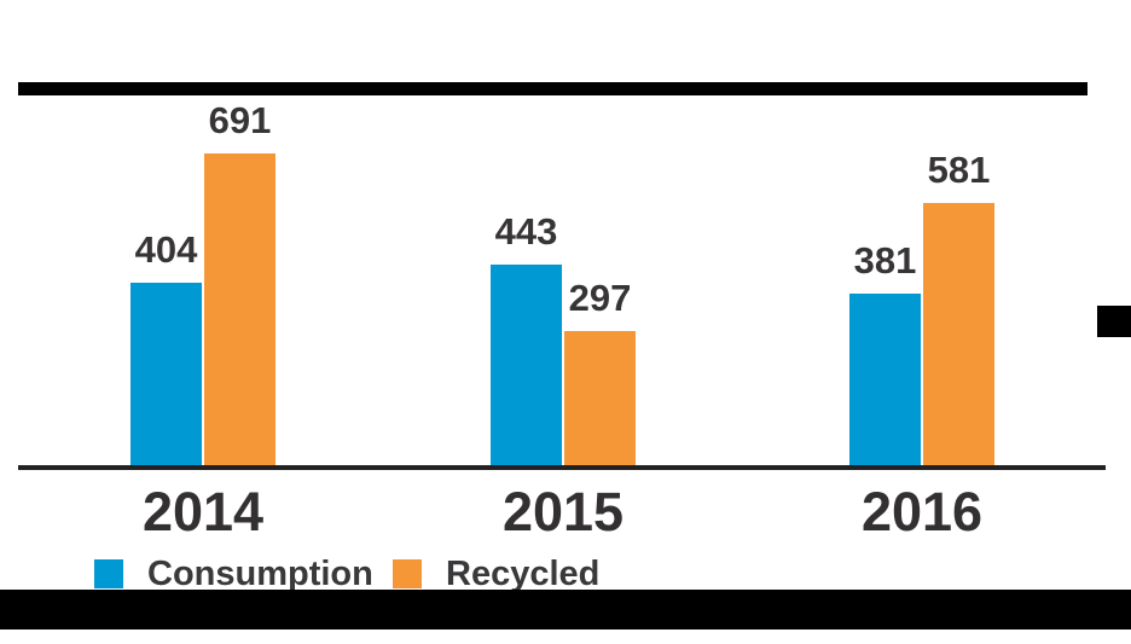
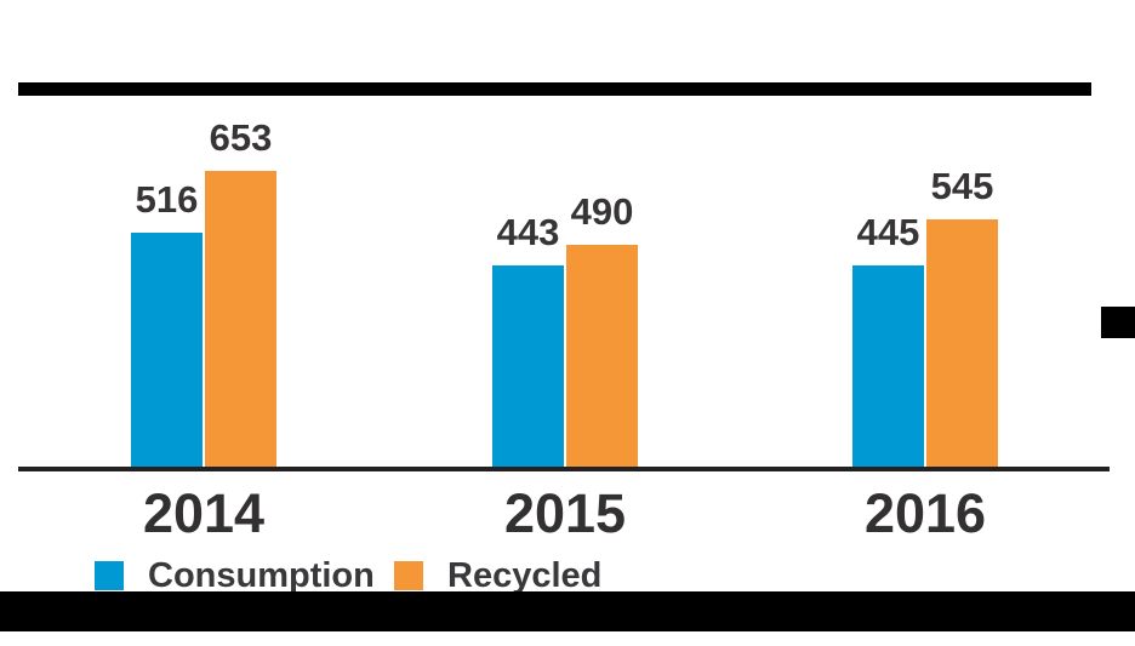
Consumption/2014: 404 -> 516
Recycled/2014: 691 -> 653
Recycled/2015: 297 -> 490
Consumption/2016: 381 -> 445
Recycled/2016: 581 -> 545
